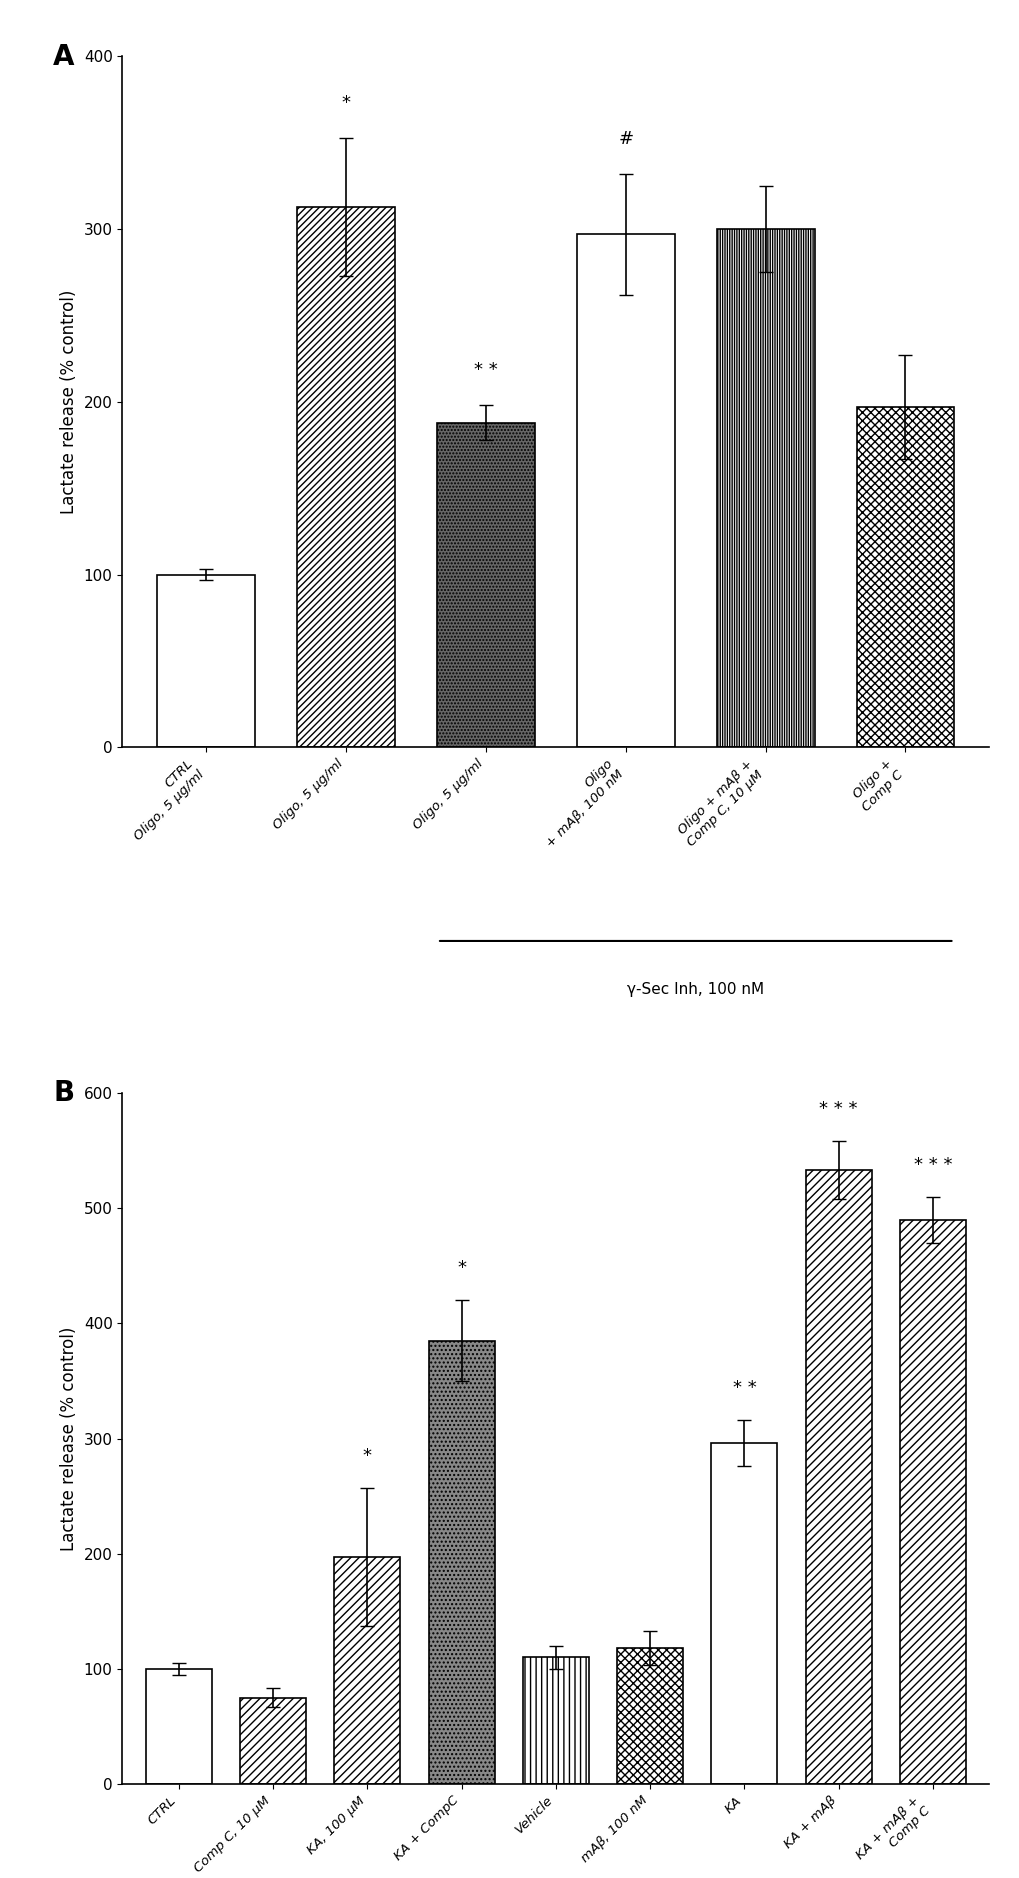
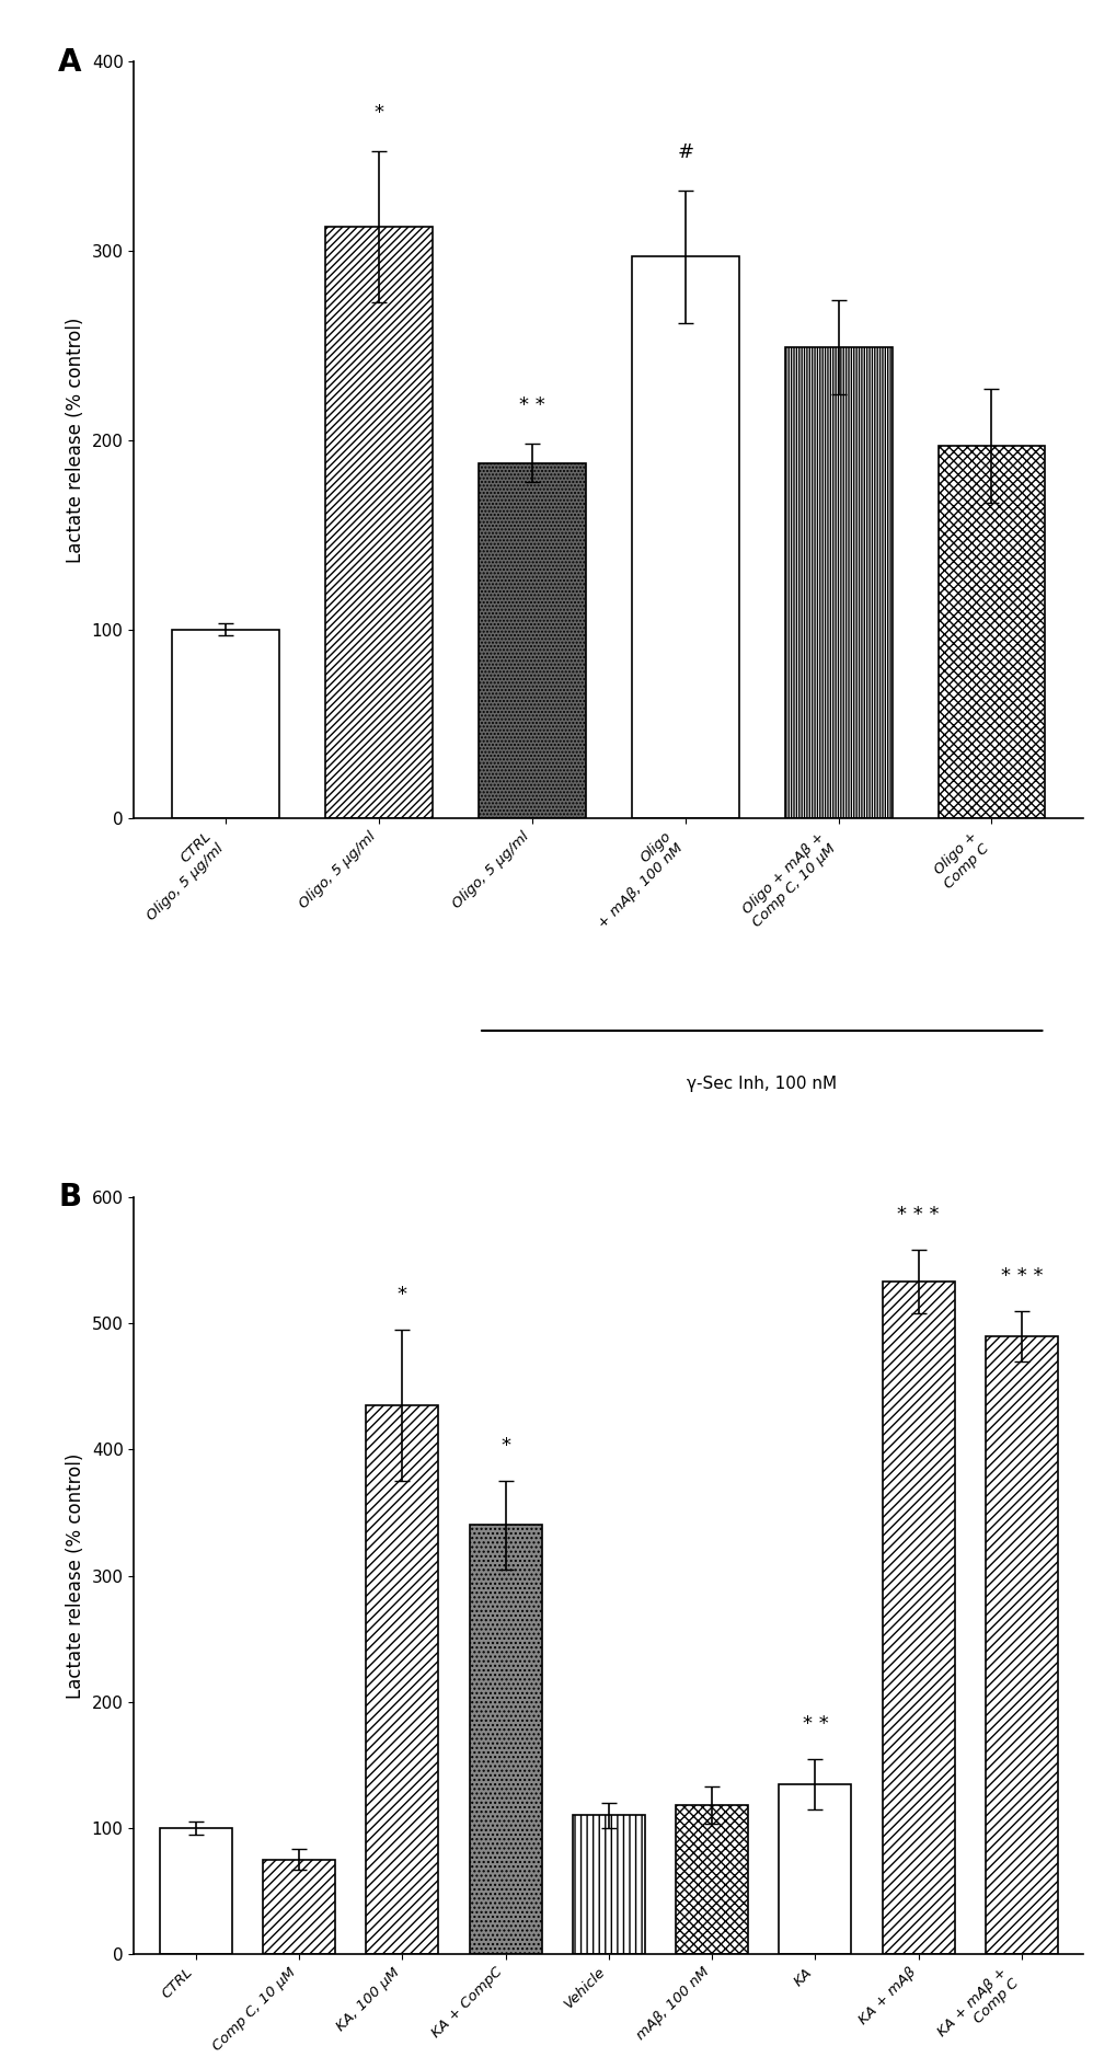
Oligo + mAβ + Comp C, 10 μM: 300 -> 249
KA, 100 μM: 197 -> 435
KA + CompC: 385 -> 340
KA: 296 -> 135
